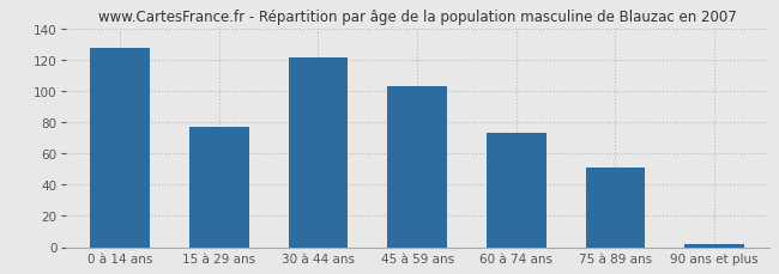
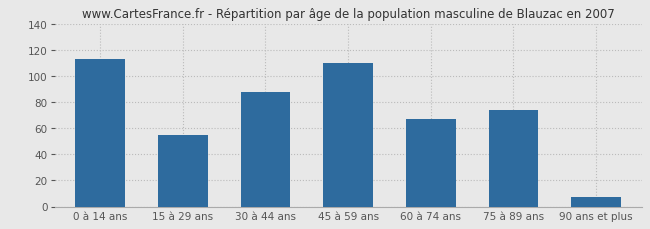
0 à 14 ans: 128 -> 113
15 à 29 ans: 77 -> 55
30 à 44 ans: 122 -> 88
45 à 59 ans: 103 -> 110
60 à 74 ans: 73 -> 67
75 à 89 ans: 51 -> 74
90 ans et plus: 2 -> 7
